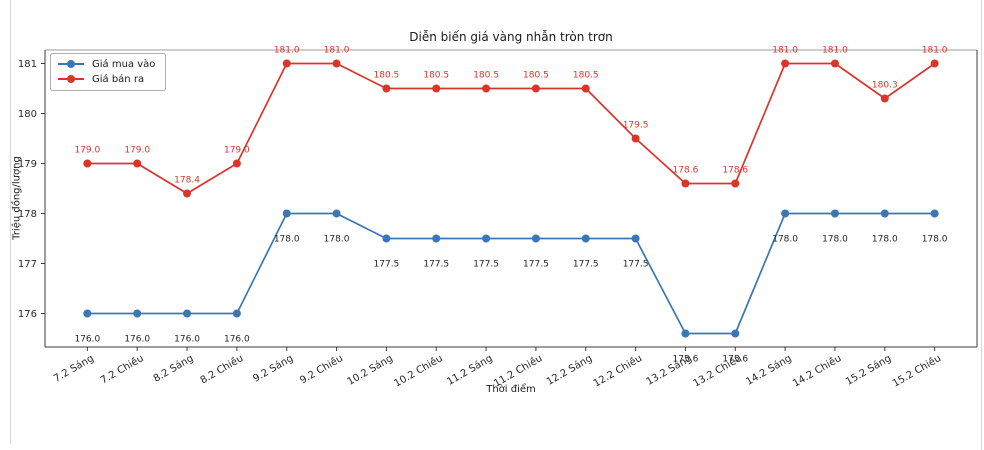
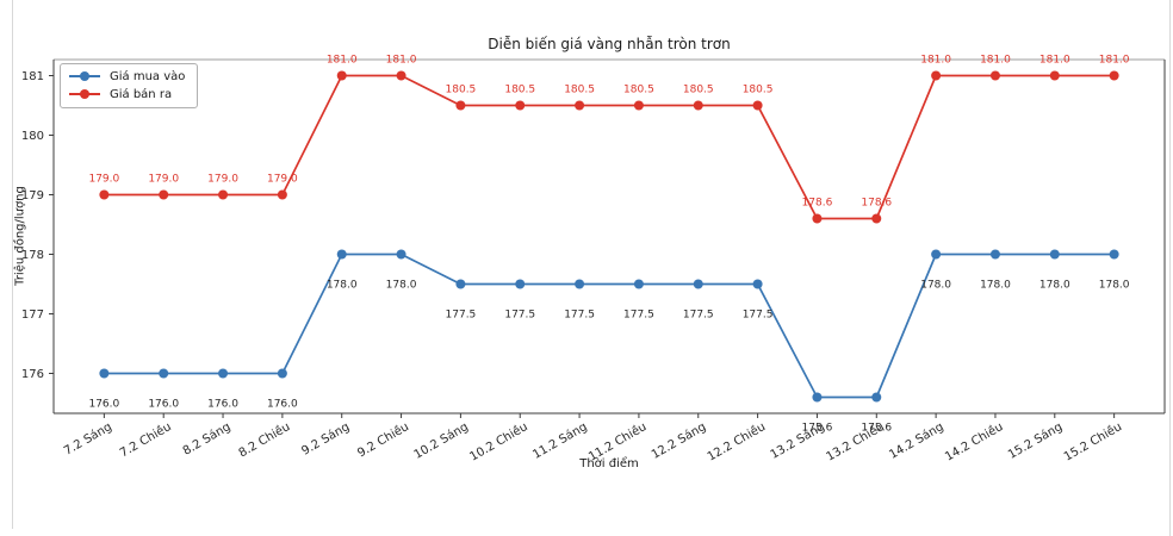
Giá bán ra/8.2 Sáng: 178.4 -> 179.0
Giá bán ra/12.2 Chiều: 179.5 -> 180.5
Giá bán ra/15.2 Sáng: 180.3 -> 181.0
